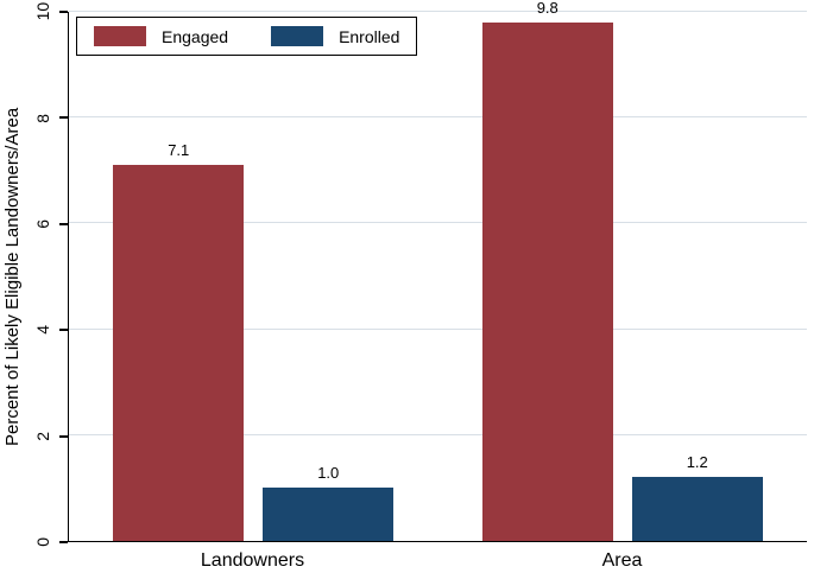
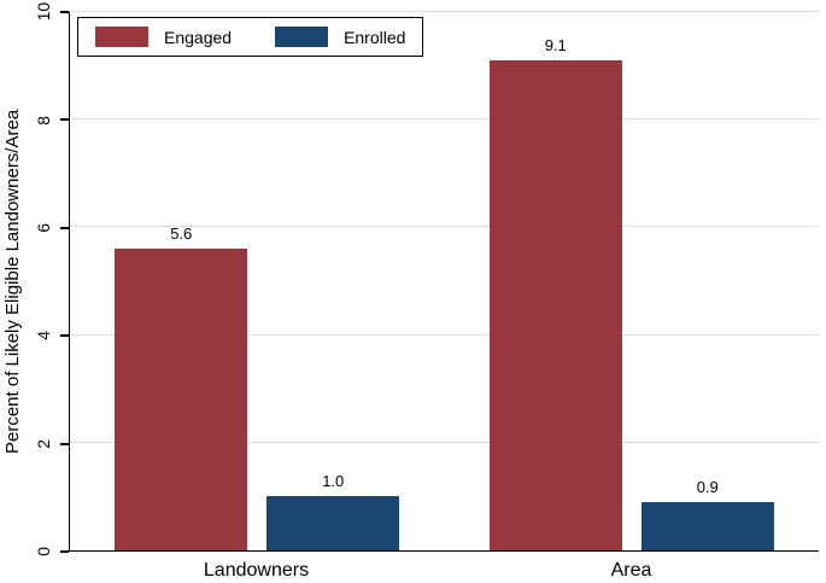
Engaged/Landowners: 7.1 -> 5.6
Engaged/Area: 9.8 -> 9.1
Enrolled/Area: 1.2 -> 0.9
